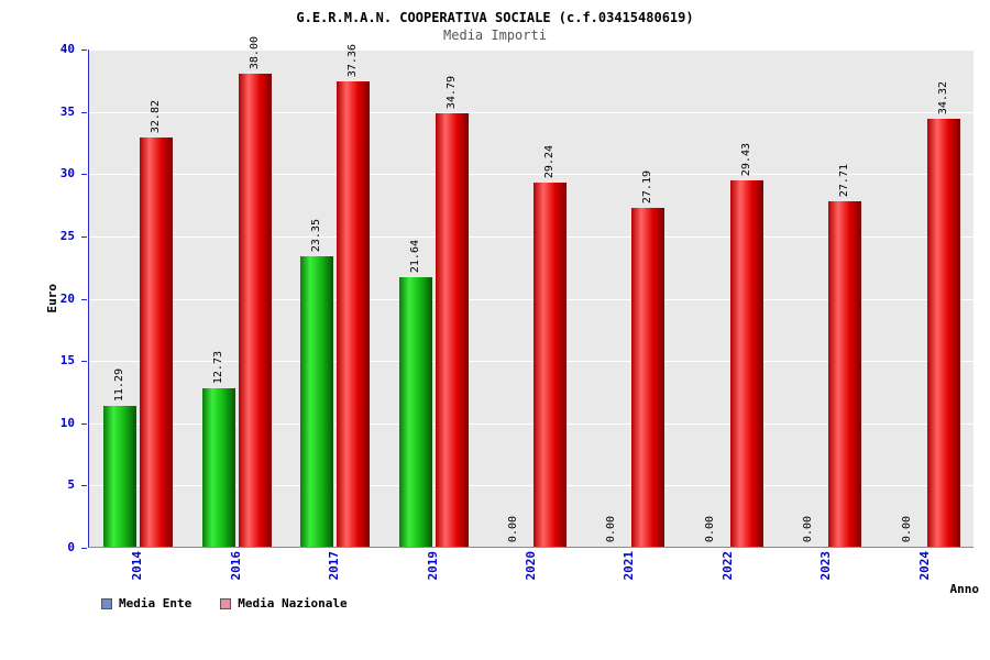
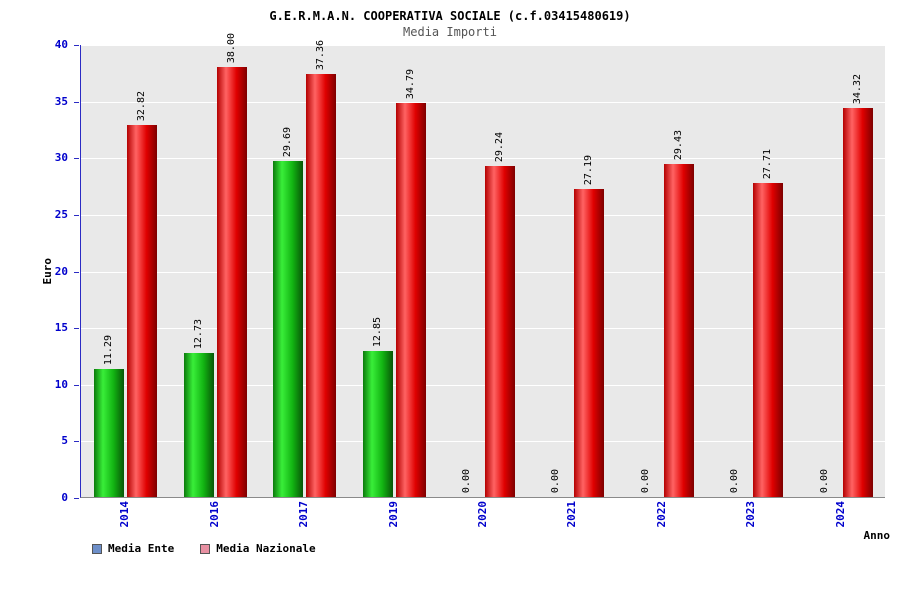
Media Ente/2017: 23.35 -> 29.69
Media Ente/2019: 21.64 -> 12.85
